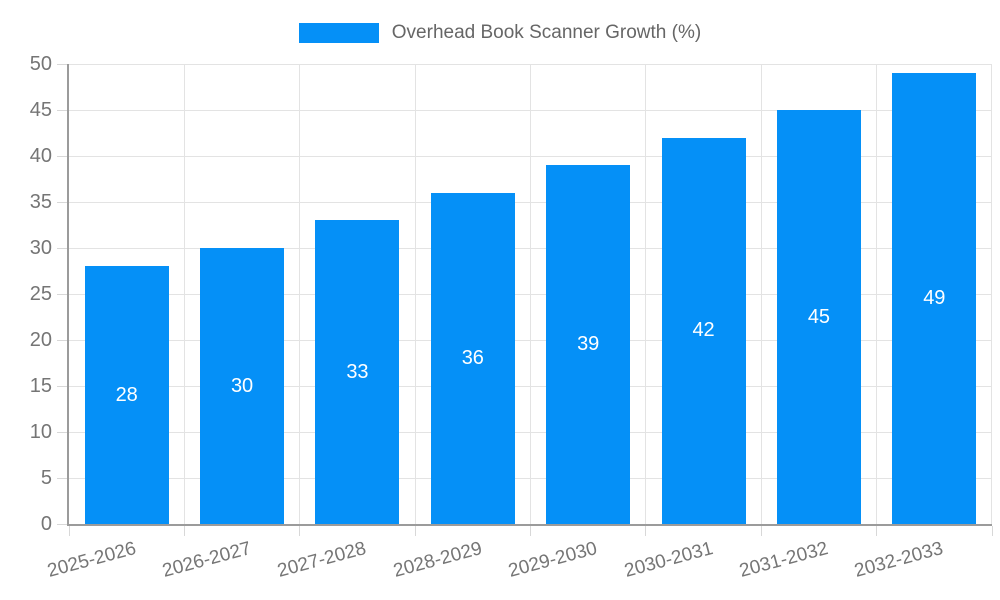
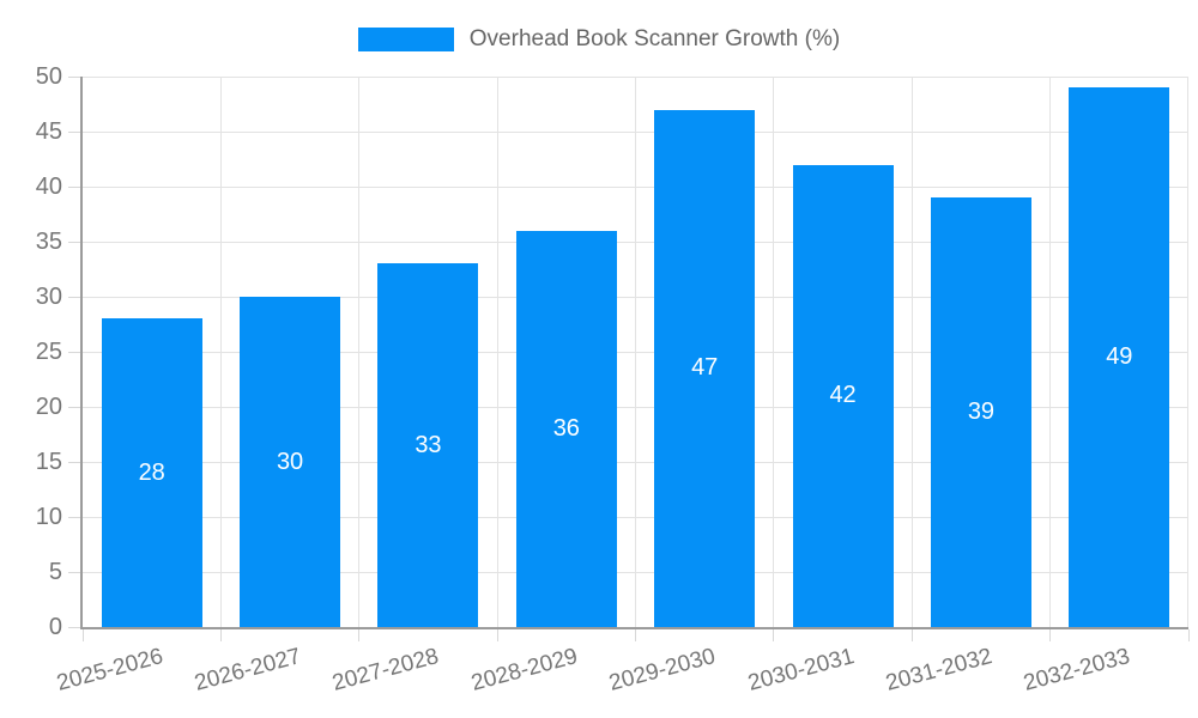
2029-2030: 39 -> 47
2031-2032: 45 -> 39
